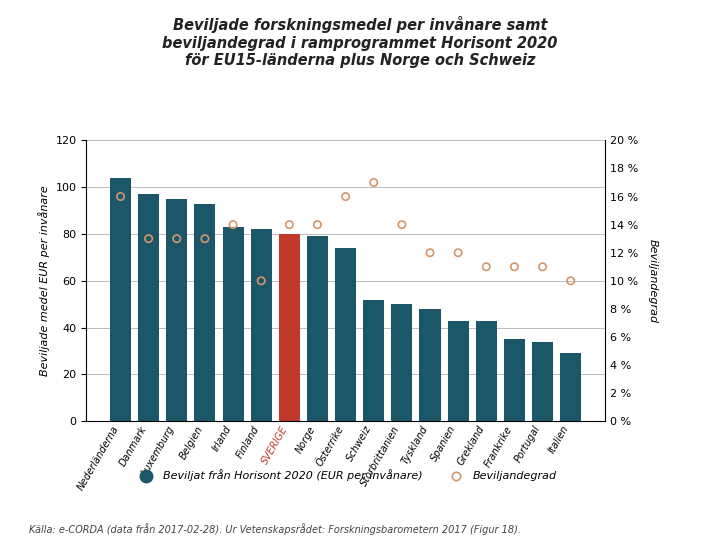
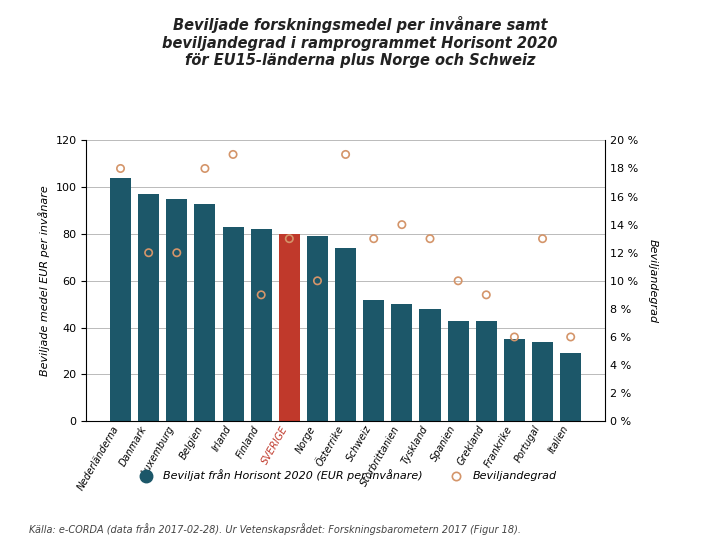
Beviljandegrad/Nederländerna: 16 % -> 18 %
Beviljandegrad/Danmark: 13 % -> 12 %
Beviljandegrad/Luxemburg: 13 % -> 12 %
Beviljandegrad/Belgien: 13 % -> 18 %
Beviljandegrad/Irland: 14 % -> 19 %
Beviljandegrad/Finland: 10 % -> 9 %
Beviljandegrad/SVERIGE: 14 % -> 13 %
Beviljandegrad/Norge: 14 % -> 10 %
Beviljandegrad/Österrike: 16 % -> 19 %
Beviljandegrad/Schweiz: 17 % -> 13 %
Beviljandegrad/Tyskland: 12 % -> 13 %
Beviljandegrad/Spanien: 12 % -> 10 %
Beviljandegrad/Grekland: 11 % -> 9 %
Beviljandegrad/Frankrike: 11 % -> 6 %
Beviljandegrad/Portugal: 11 % -> 13 %
Beviljandegrad/Italien: 10 % -> 6 %
